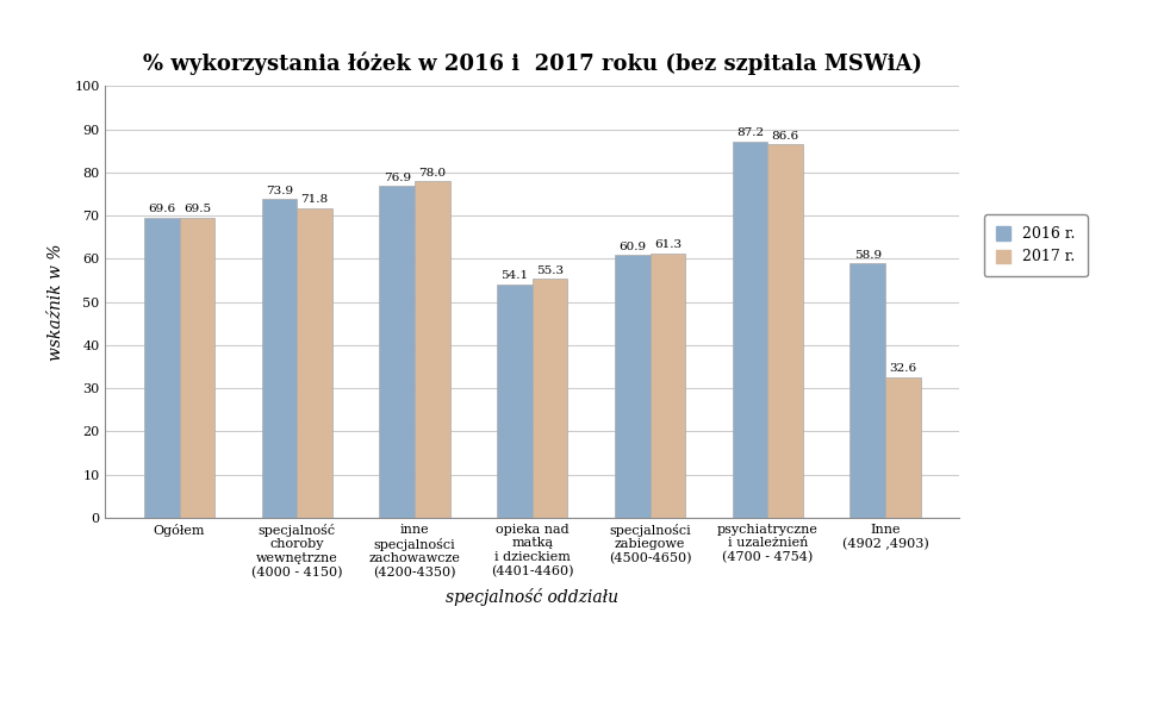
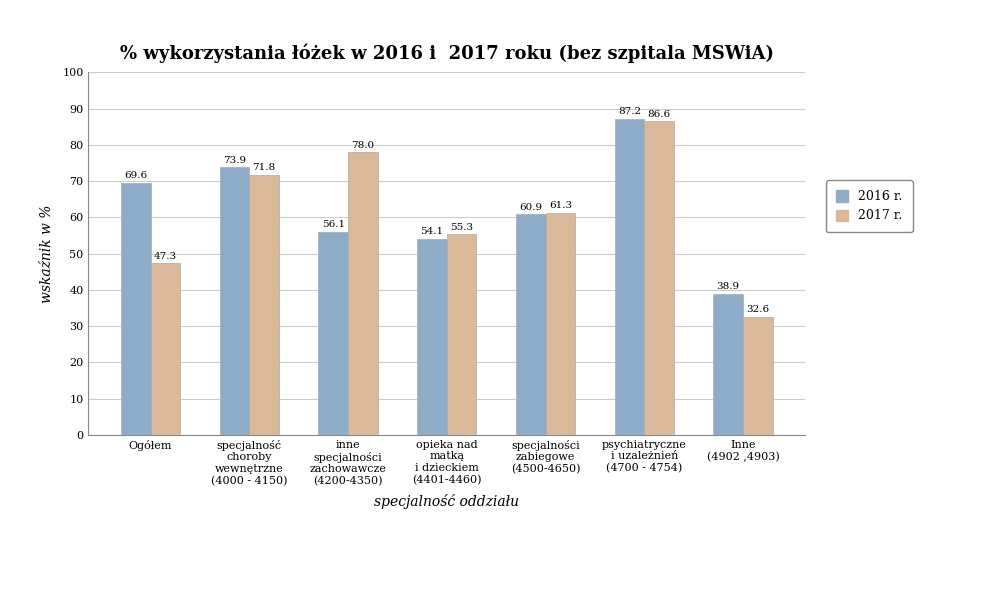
2017 r./Ogółem: 69.5 -> 47.3
2016 r./inne specjalności zachowawcze (4200-4350): 76.9 -> 56.1
2016 r./Inne (4902 ,4903): 58.9 -> 38.9
